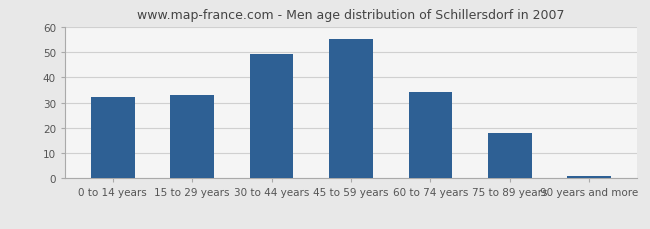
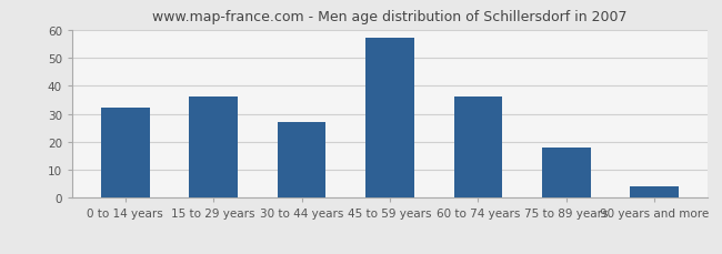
15 to 29 years: 33 -> 36
30 to 44 years: 49 -> 27
45 to 59 years: 55 -> 57
60 to 74 years: 34 -> 36
90 years and more: 1 -> 4
